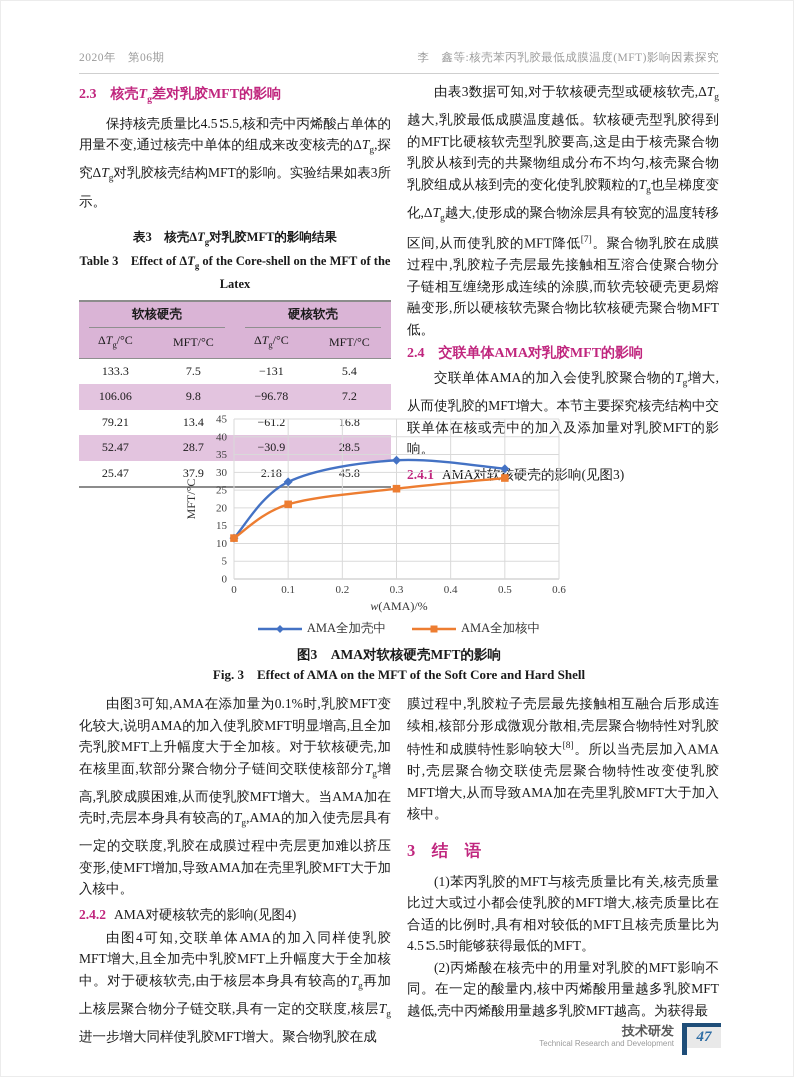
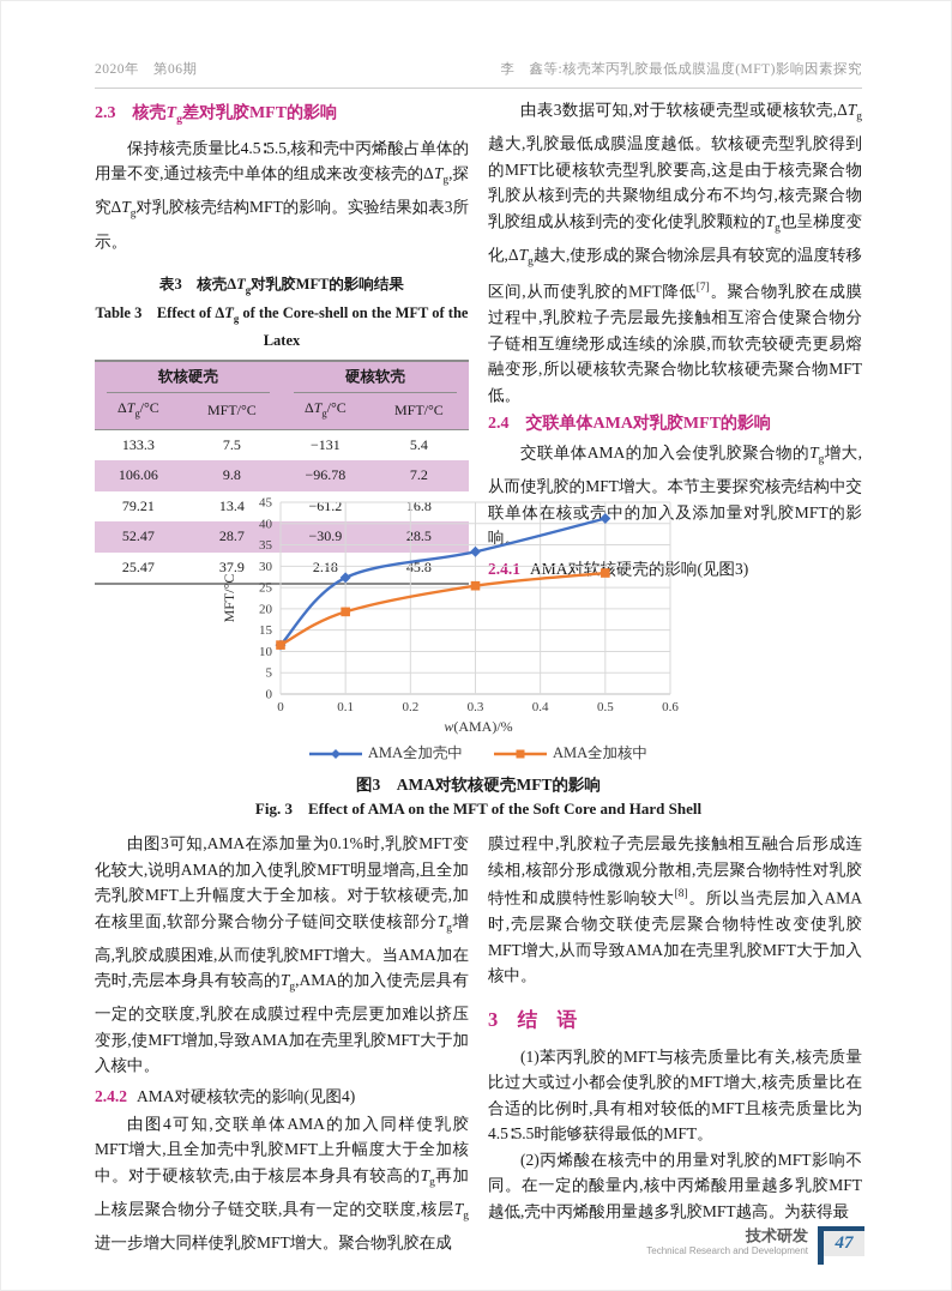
AMA全加核中/0.1: 21 -> 19
AMA全加壳中/0.5: 31 -> 41
